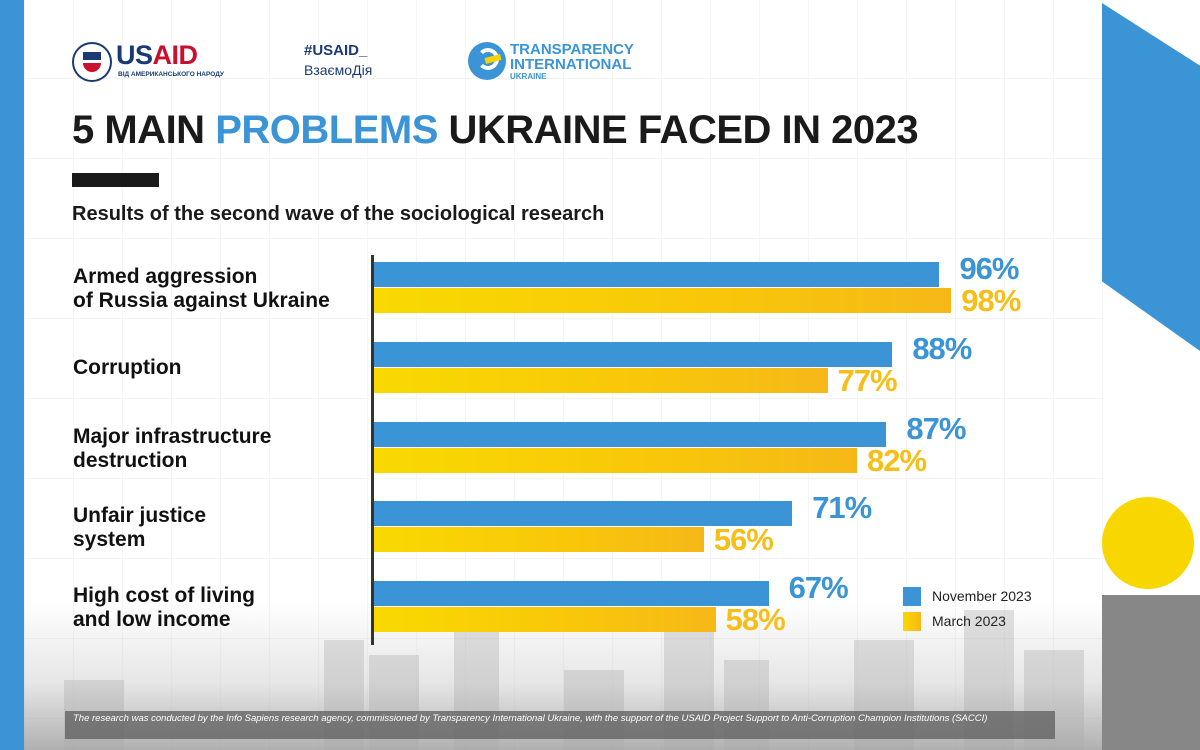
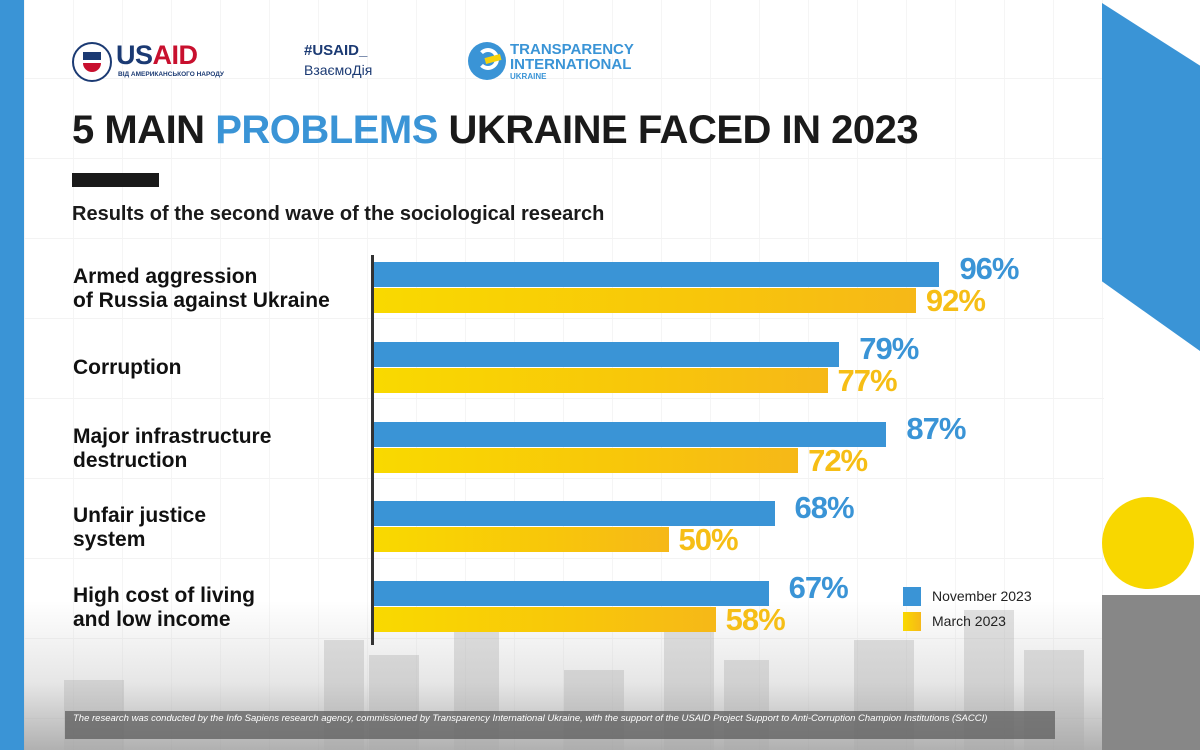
March 2023/Armed aggression of Russia against Ukraine: 98% -> 92%
November 2023/Corruption: 88% -> 79%
March 2023/Major infrastructure destruction: 82% -> 72%
November 2023/Unfair justice system: 71% -> 68%
March 2023/Unfair justice system: 56% -> 50%
